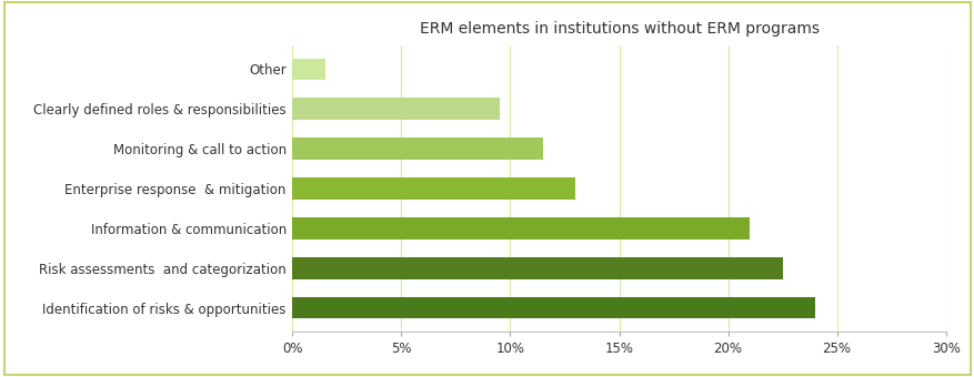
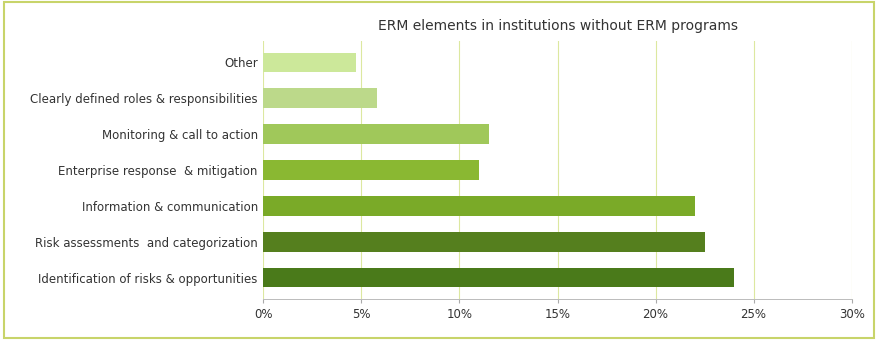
Other: 1.5% -> 4.7%
Clearly defined roles & responsibilities: 9.5% -> 5.8%
Enterprise response & mitigation: 13.0% -> 11.0%
Information & communication: 21.0% -> 22.0%
